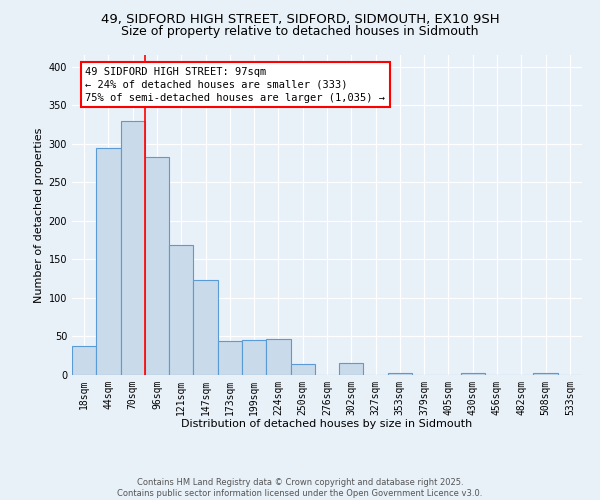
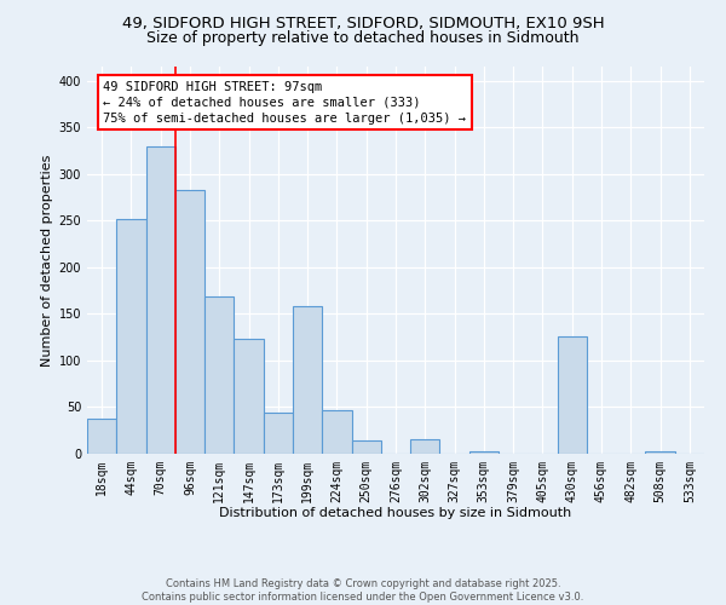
44sqm: 295 -> 252
199sqm: 45 -> 158
430sqm: 3 -> 126
